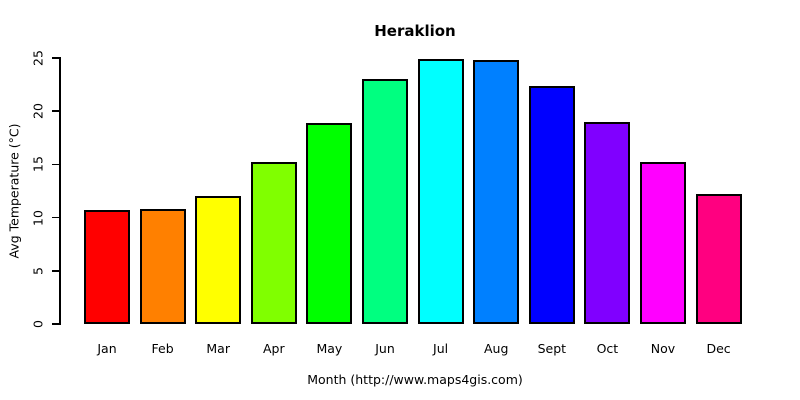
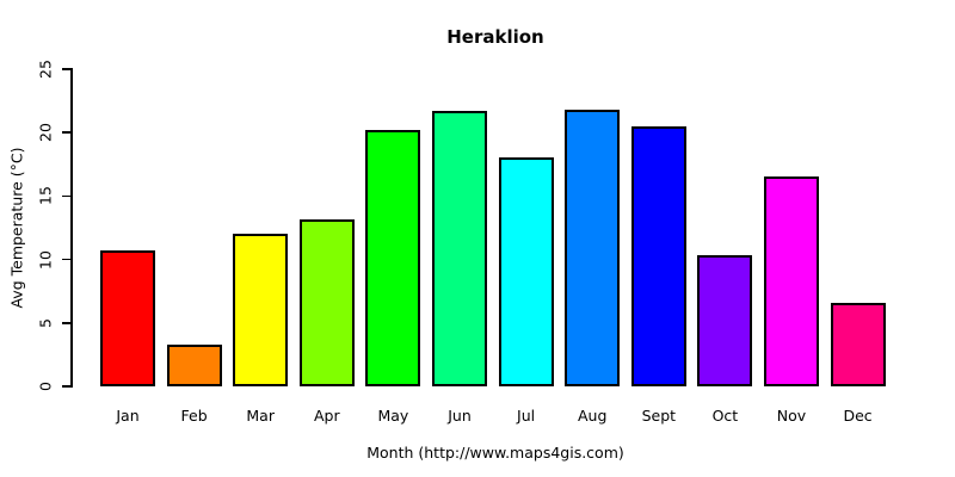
Feb: 10.8 -> 3.3
Apr: 15.2 -> 13.2
May: 18.9 -> 20.2
Jun: 23.0 -> 21.7
Jul: 24.9 -> 18.0
Aug: 24.8 -> 21.8
Sept: 22.4 -> 20.5
Oct: 19.0 -> 10.3
Nov: 15.2 -> 16.5
Dec: 12.2 -> 6.6
